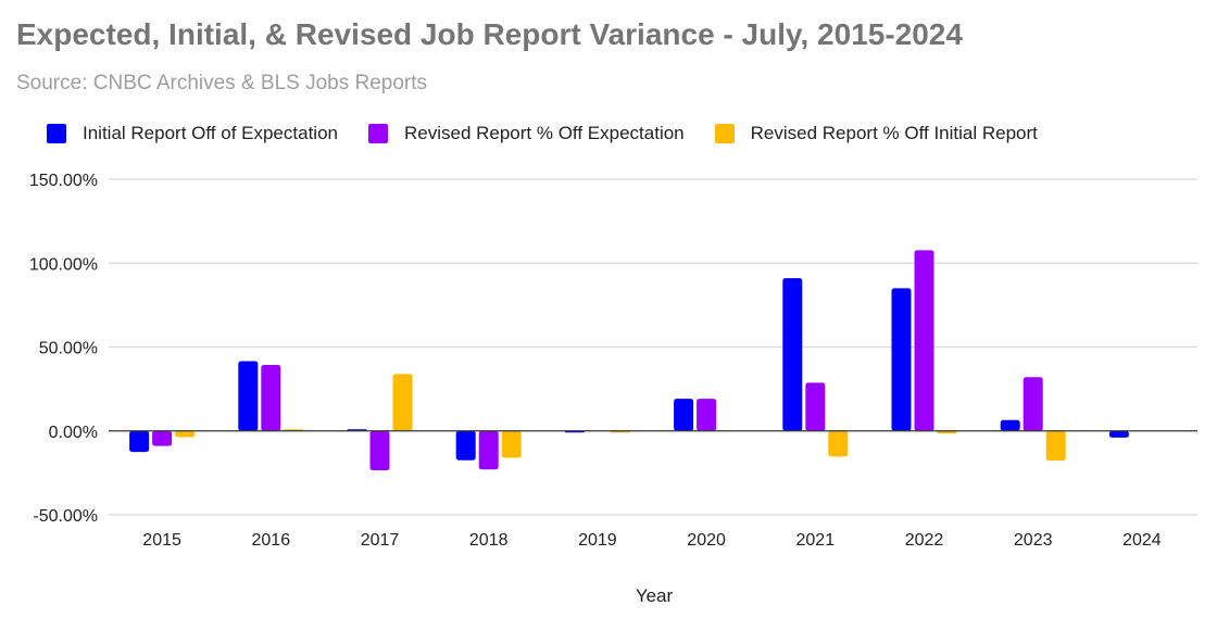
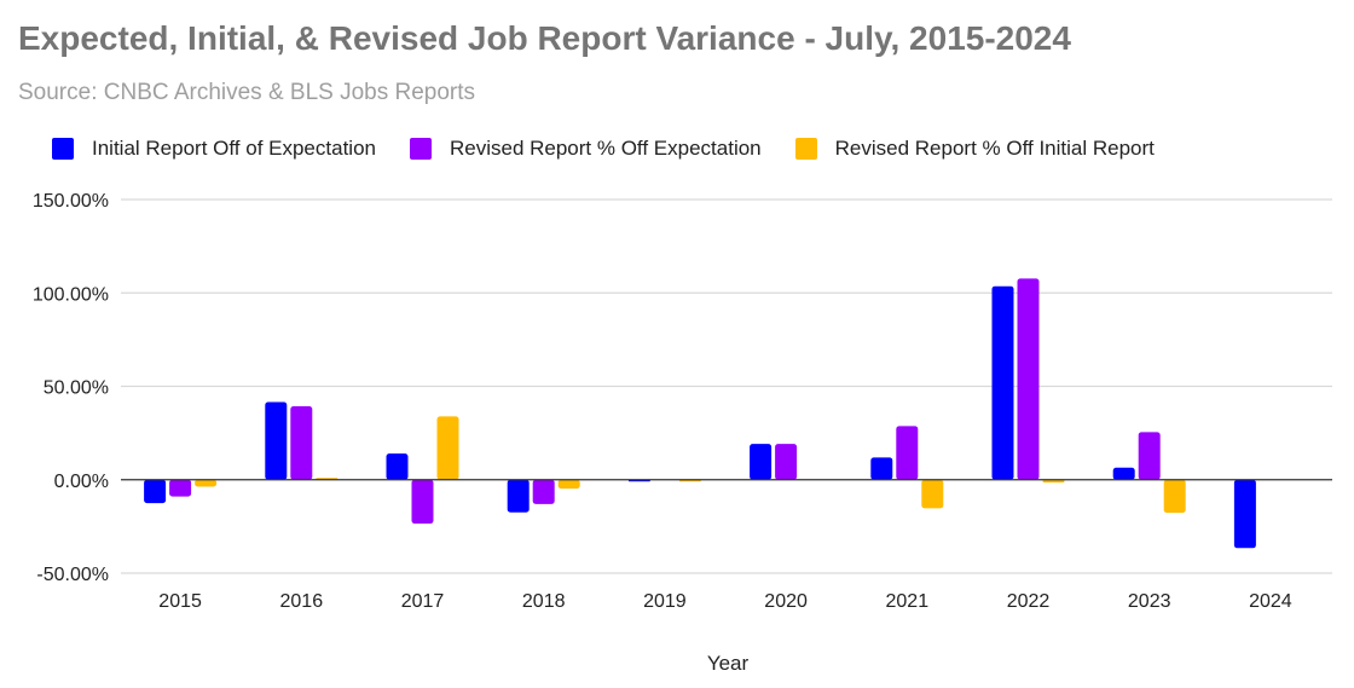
Initial Report Off of Expectation/2017: 1% -> 14%
Revised Report % Off Expectation/2018: -23% -> -13%
Revised Report % Off Initial Report/2018: -16% -> -5%
Initial Report Off of Expectation/2021: 91% -> 12%
Initial Report Off of Expectation/2022: 85% -> 104%
Revised Report % Off Expectation/2023: 32% -> 26%
Initial Report Off of Expectation/2024: -4% -> -37%
